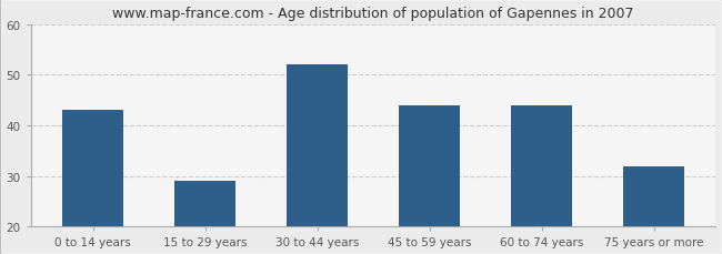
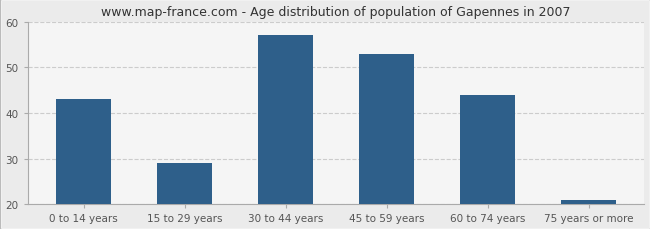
30 to 44 years: 52 -> 57
45 to 59 years: 44 -> 53
75 years or more: 32 -> 21
